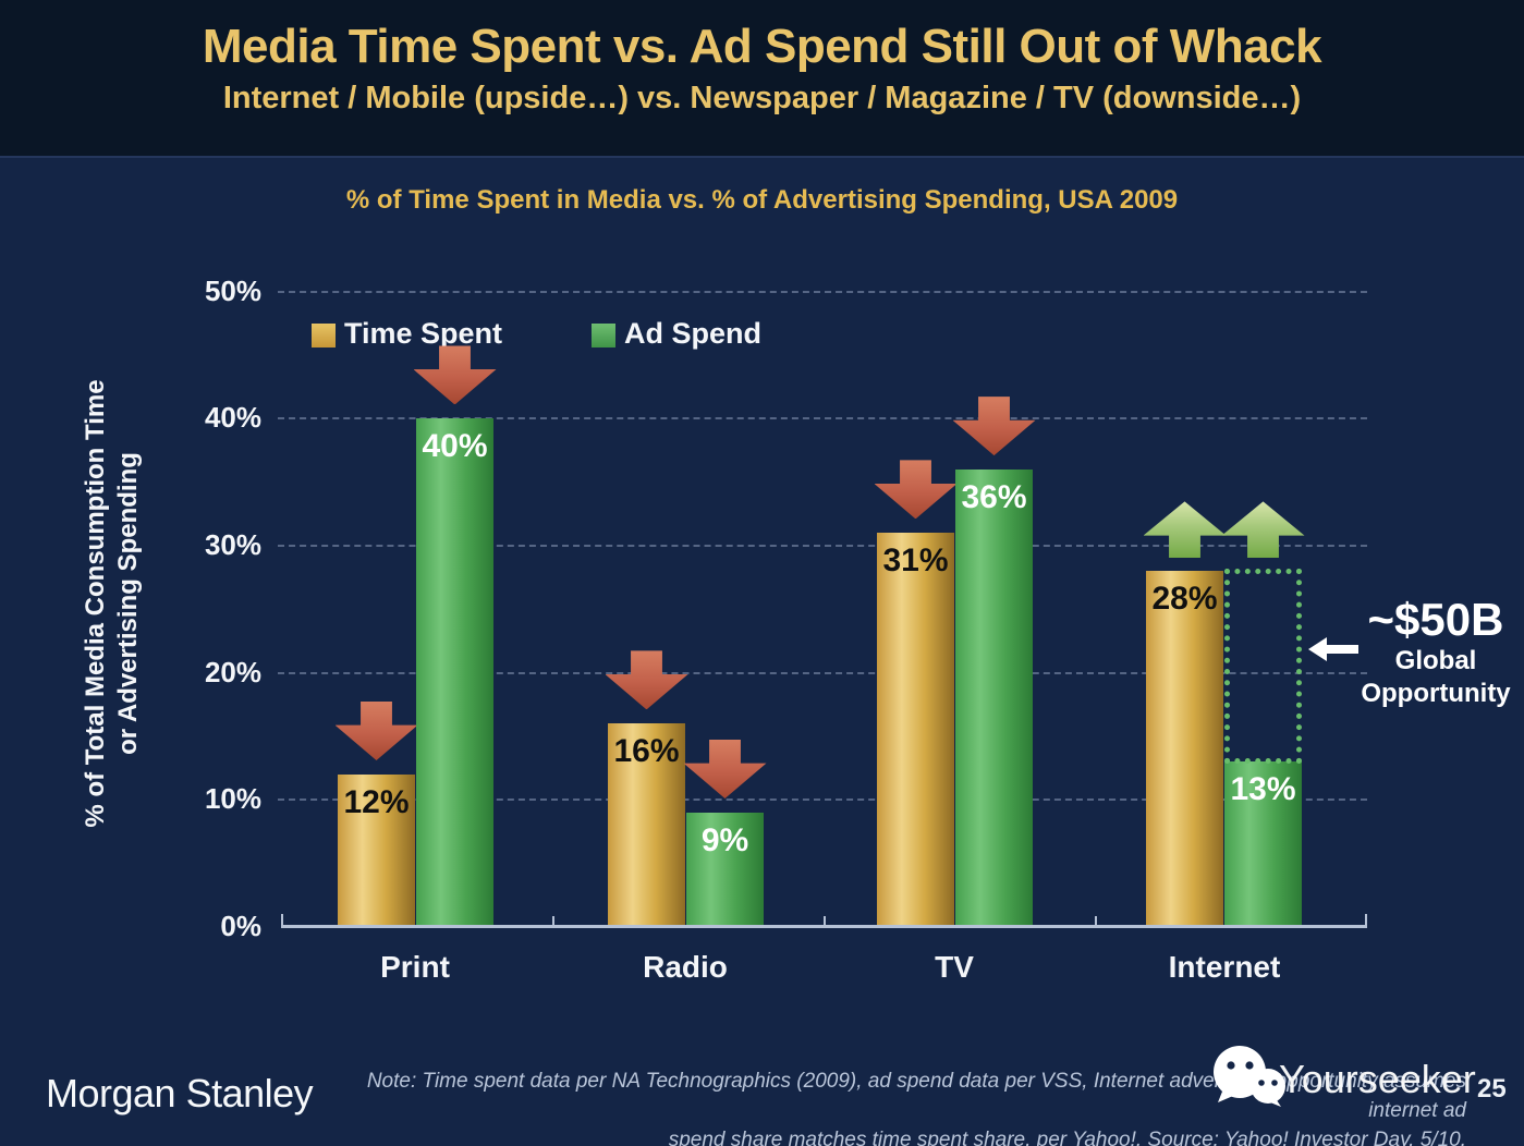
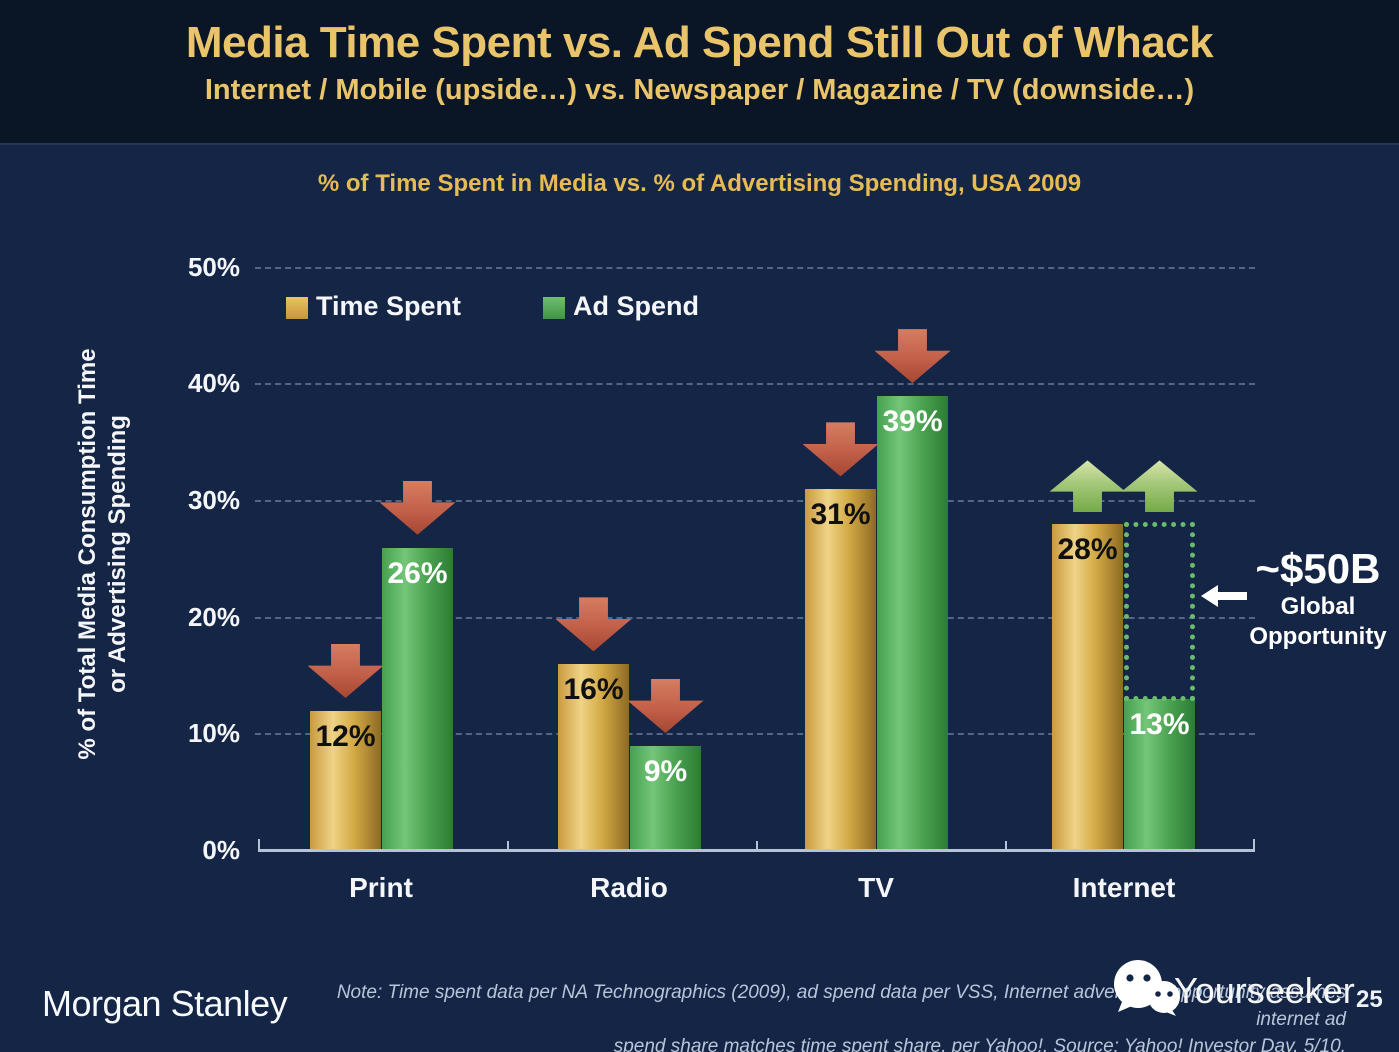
Ad Spend/Print: 40% -> 26%
Ad Spend/TV: 36% -> 39%
